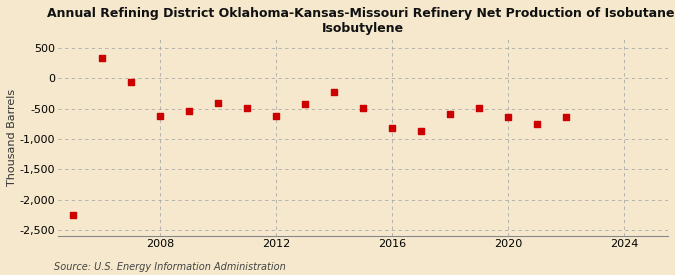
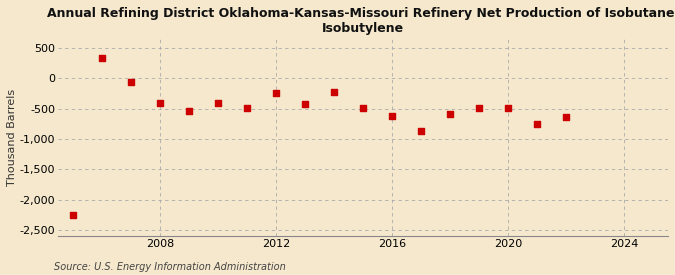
2008: -620 -> -410
2012: -620 -> -250
2016: -820 -> -620
2020: -640 -> -490
